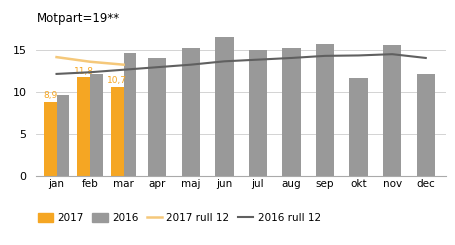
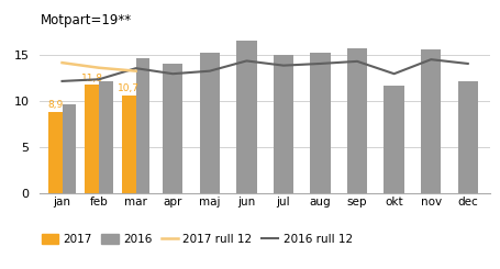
2016 rull 12/mar: 12.7 -> 13.6
2016 rull 12/jun: 13.7 -> 14.4
2016 rull 12/okt: 14.4 -> 13.0
